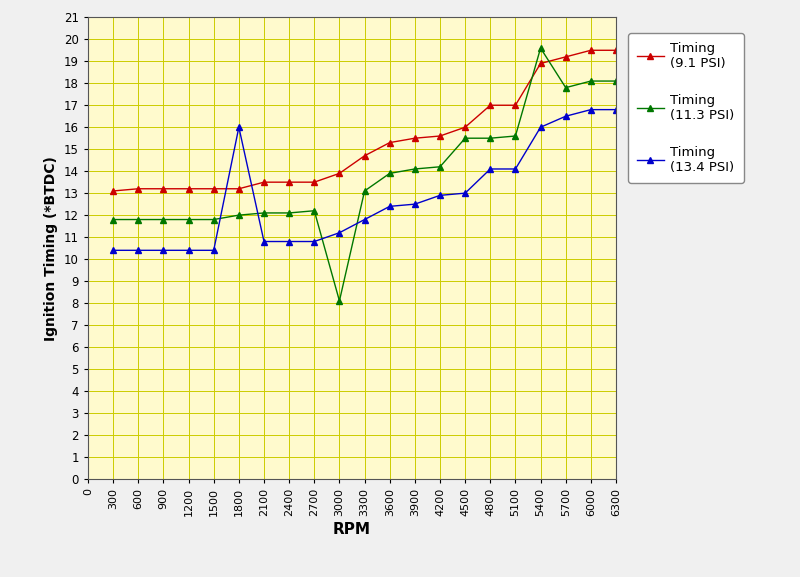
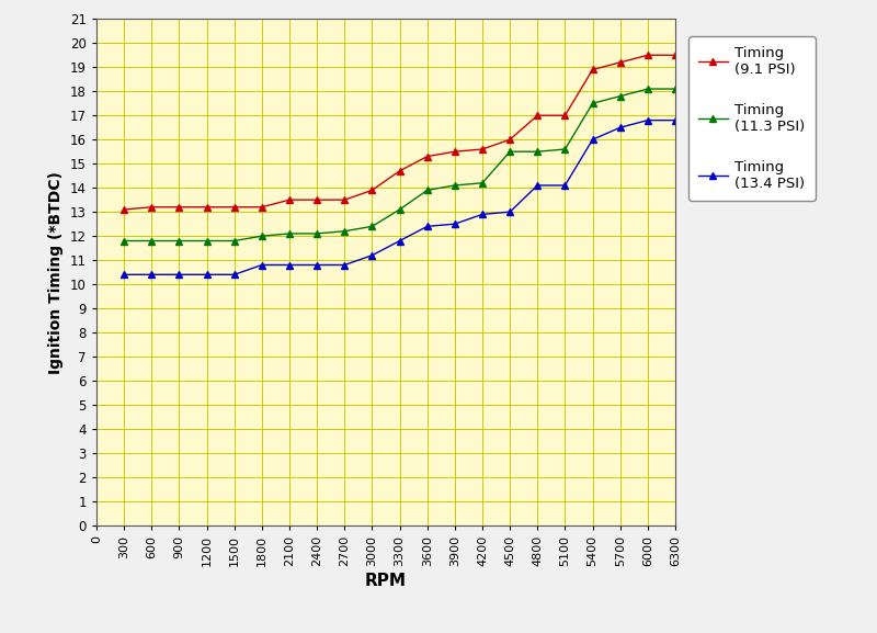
Timing (13.4 PSI)/1800: 16.0 -> 10.8
Timing (11.3 PSI)/3000: 8.1 -> 12.4
Timing (11.3 PSI)/5400: 19.6 -> 17.5
